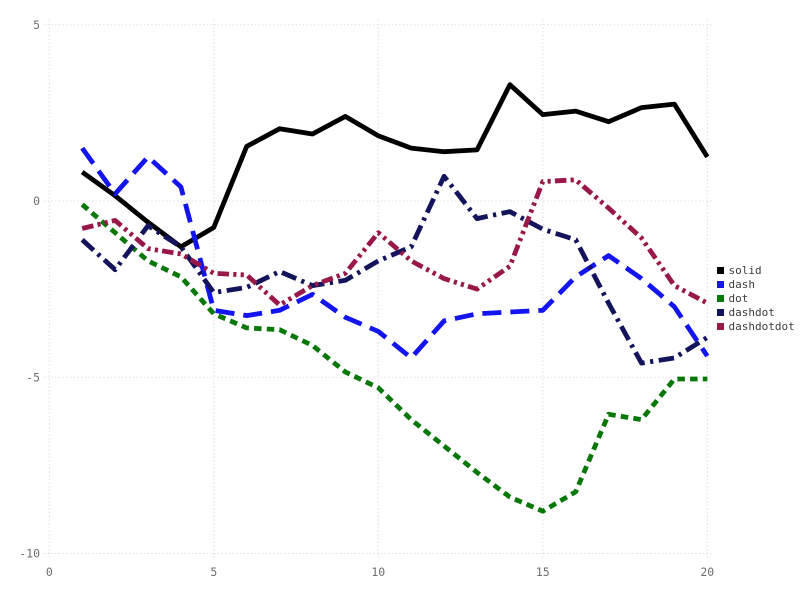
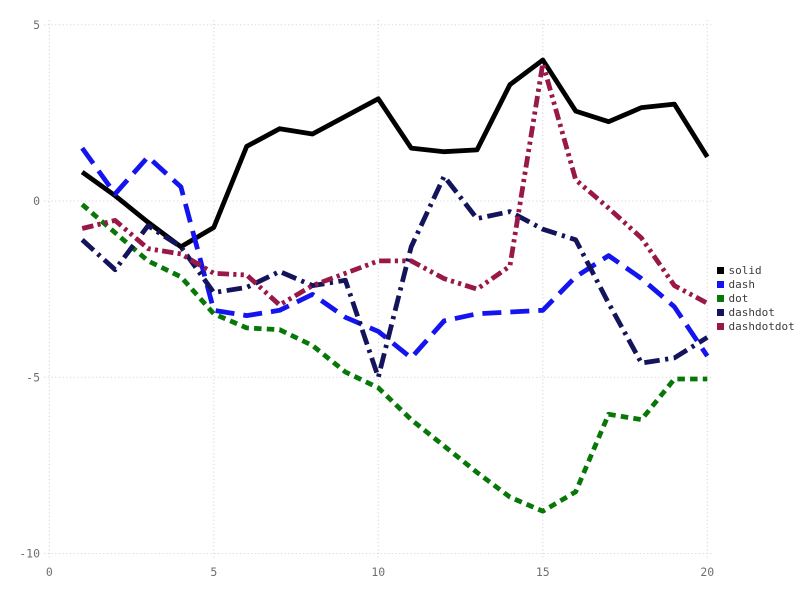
solid/10: 1.9 -> 2.9
dashdot/10: -1.7 -> -5.0
dashdotdot/10: -0.9 -> -1.7
solid/15: 2.5 -> 4.0
dashdotdot/15: 0.6 -> 3.9
